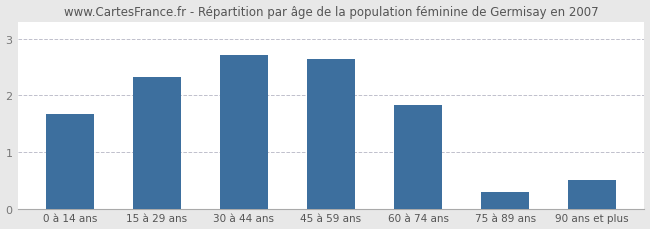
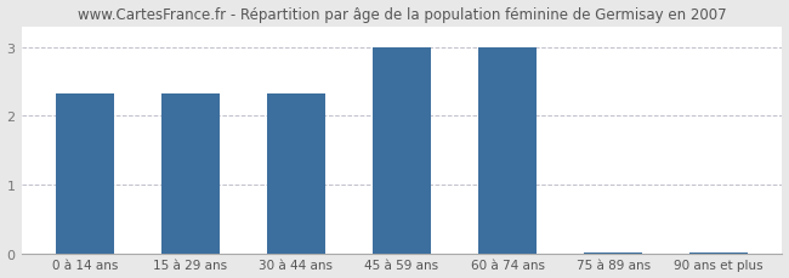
0 à 14 ans: 1.68 -> 2.33
30 à 44 ans: 2.72 -> 2.33
45 à 59 ans: 2.64 -> 3.00
60 à 74 ans: 1.84 -> 3.00
75 à 89 ans: 0.30 -> 0.03
90 ans et plus: 0.52 -> 0.03
